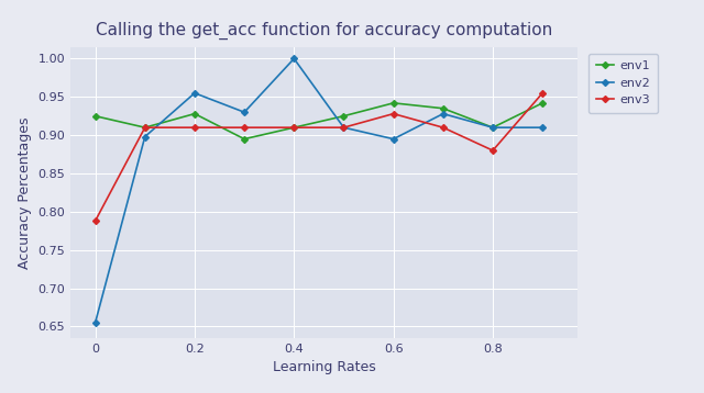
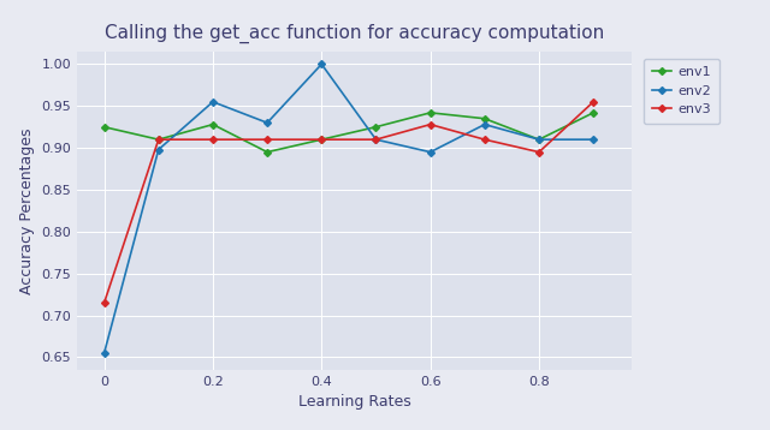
env3/0: 0.788 -> 0.715
env3/0.8: 0.880 -> 0.895
